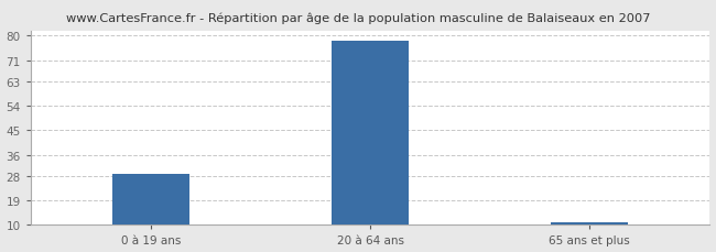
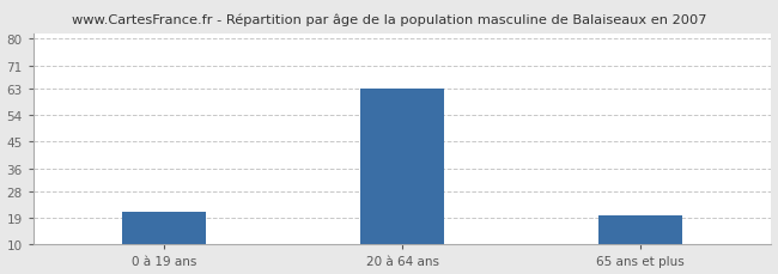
0 à 19 ans: 29 -> 21
20 à 64 ans: 78 -> 63
65 ans et plus: 11 -> 20
